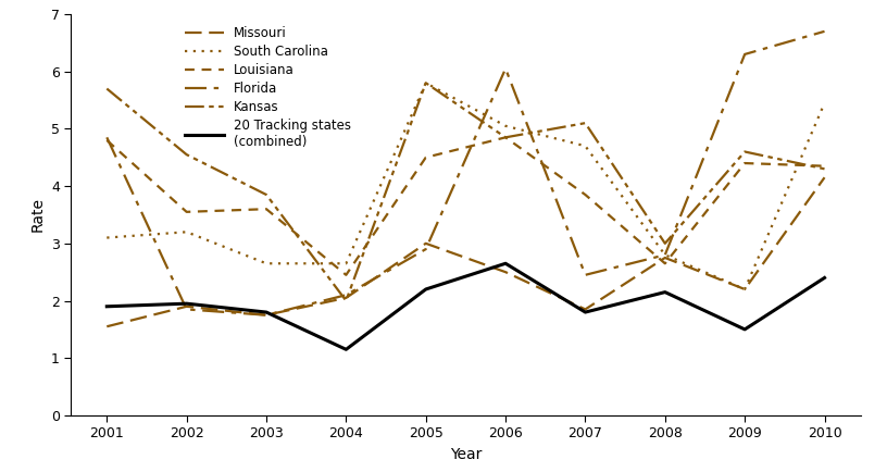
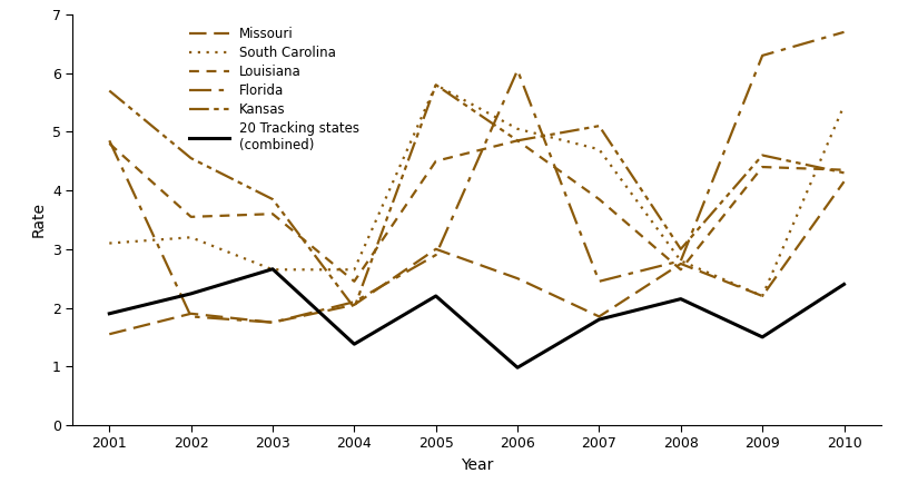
20 Tracking states (combined)/2002: 1.95 -> 2.24
20 Tracking states (combined)/2003: 1.80 -> 2.66
20 Tracking states (combined)/2004: 1.15 -> 1.38
20 Tracking states (combined)/2006: 2.65 -> 0.98
